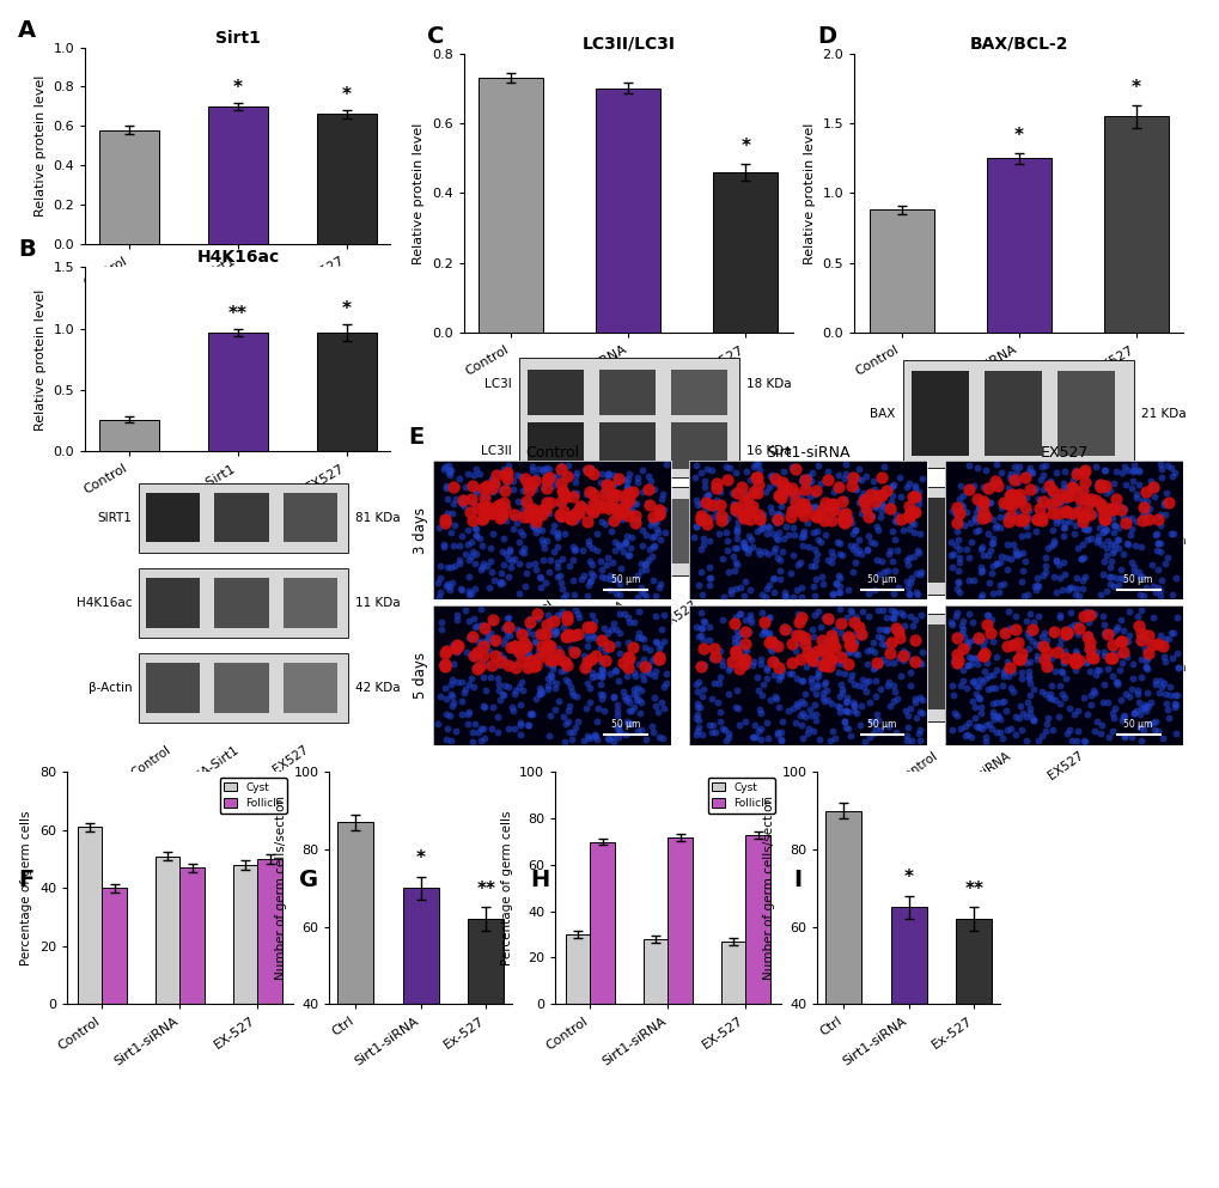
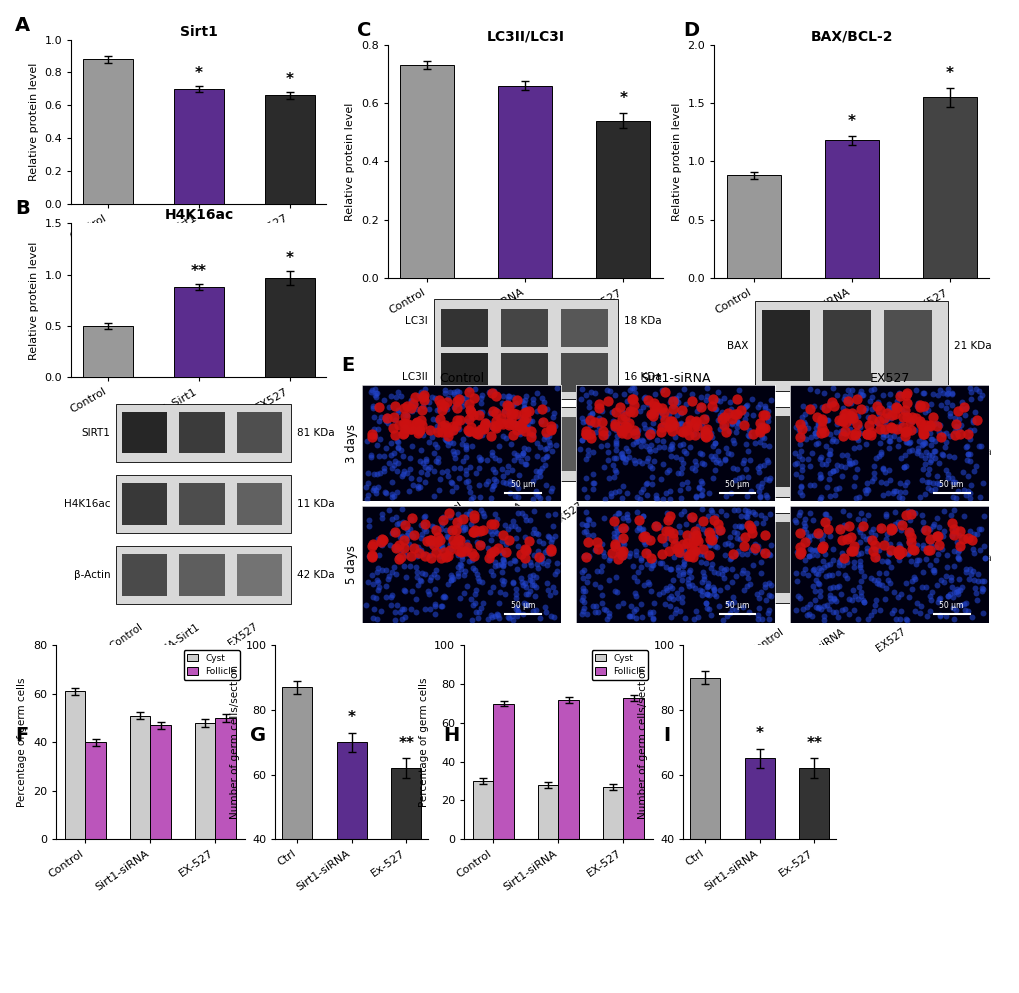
Sirt1/Control: 0.58 -> 0.88
LC3II/LC3I/Sirt1-siRNA: 0.70 -> 0.66
LC3II/LC3I/EX527: 0.46 -> 0.54
BAX/BCL-2/Sirt1-siRNA: 1.25 -> 1.18
H4K16ac/Control: 0.26 -> 0.50
H4K16ac/siRNA-Sirt1: 0.97 -> 0.88
